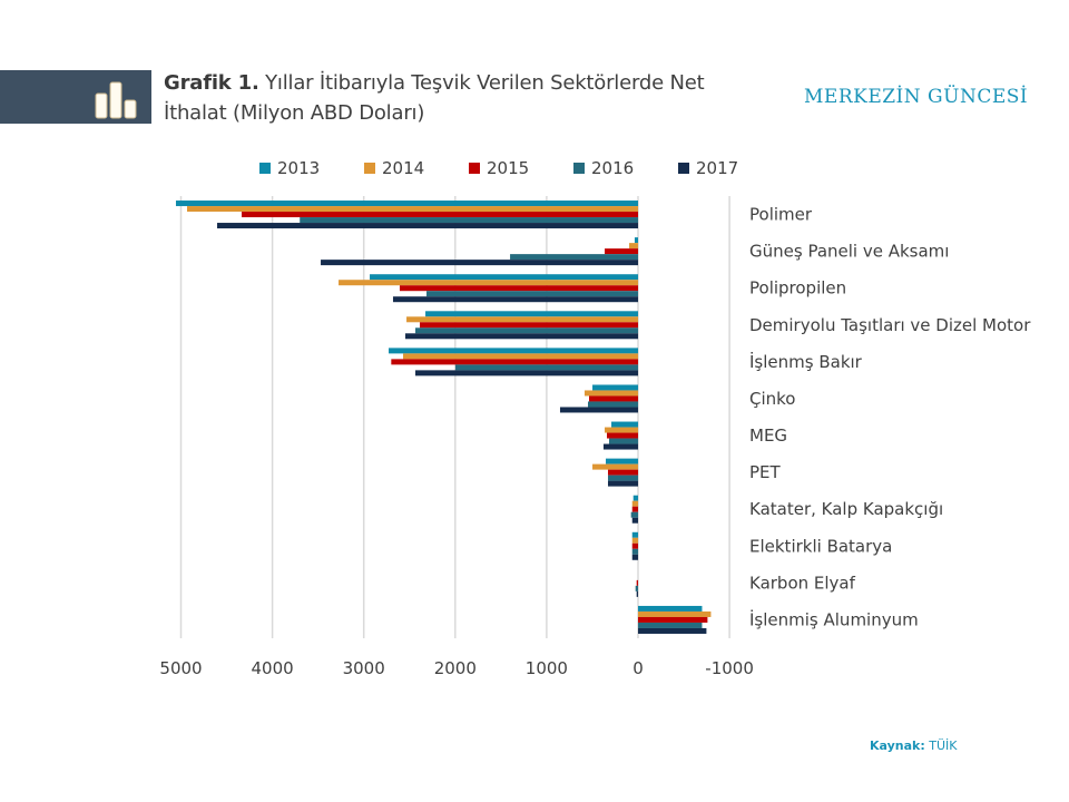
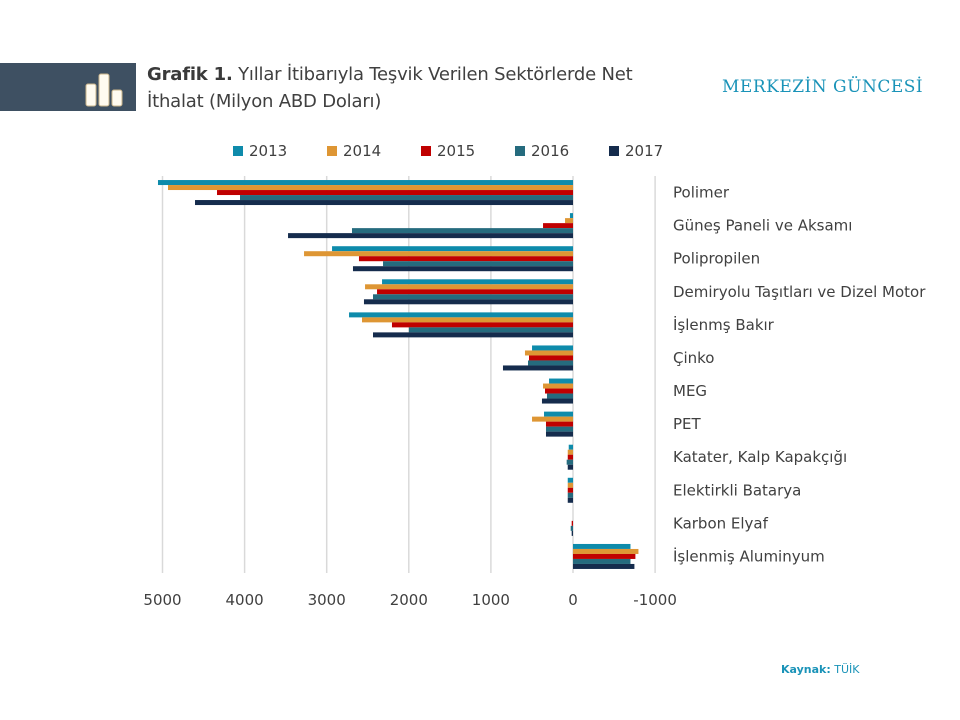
2016/Polimer: 3700 -> 4100
2016/Güneş Paneli ve Aksamı: 1400 -> 2700
2015/İşlenmş Bakır: 2700 -> 2200
